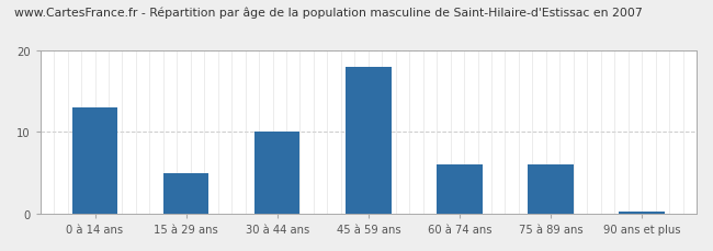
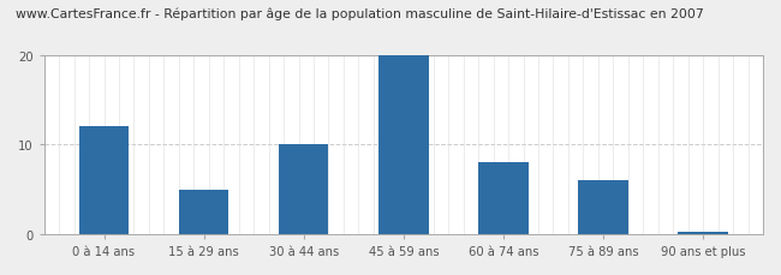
0 à 14 ans: 13.0 -> 12.0
45 à 59 ans: 18.0 -> 20.0
60 à 74 ans: 6.0 -> 8.0
